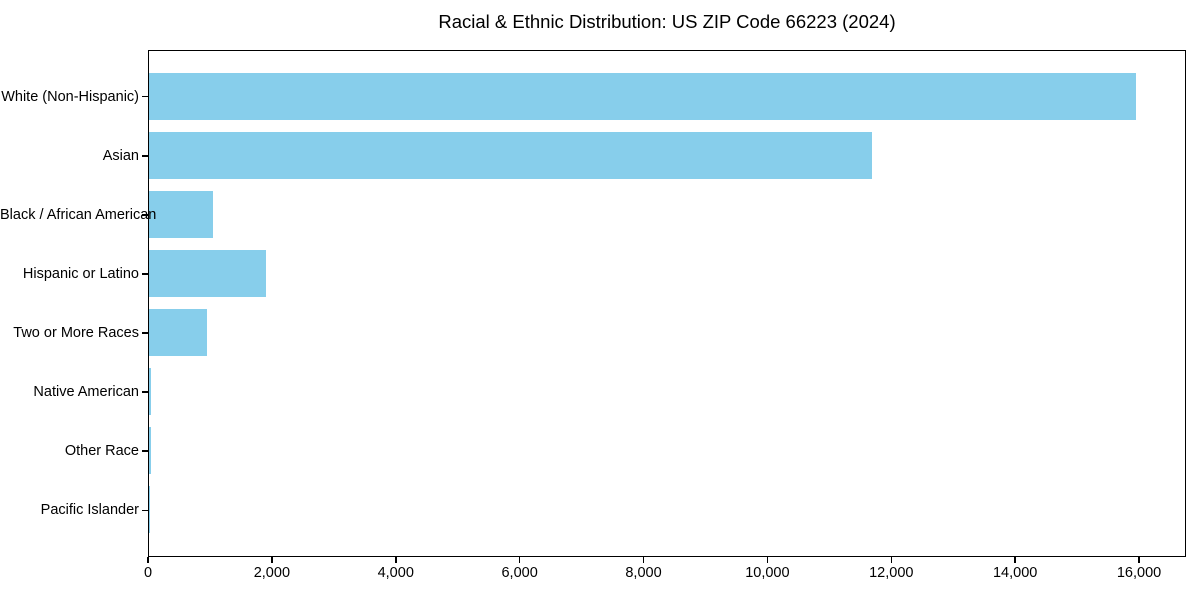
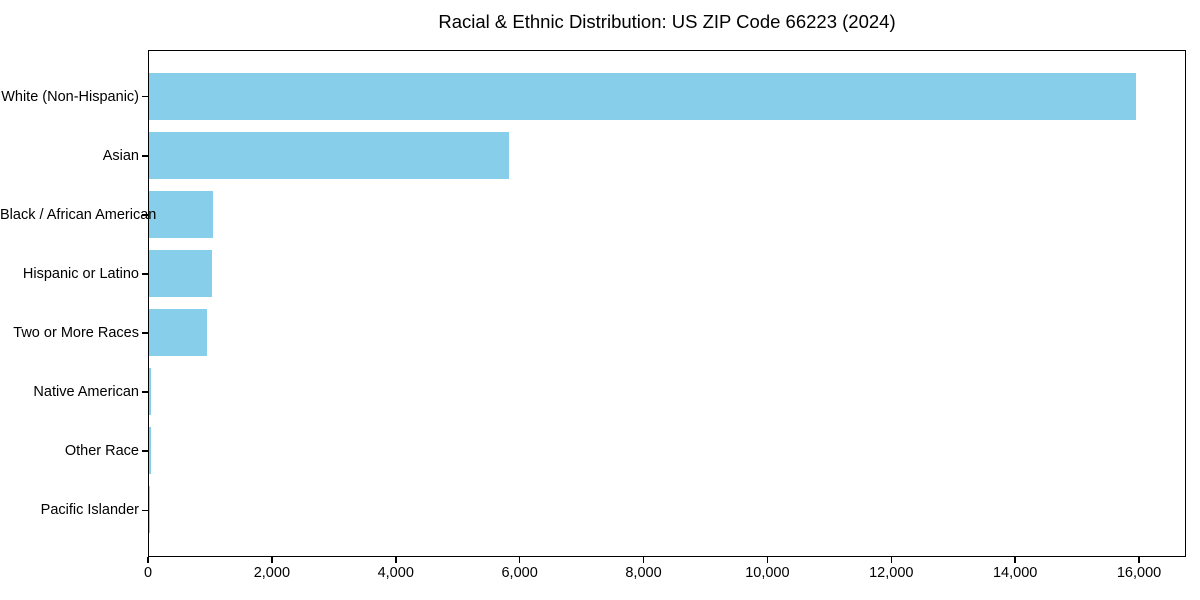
Asian: 11700 -> 5800
Hispanic or Latino: 1900 -> 1000
